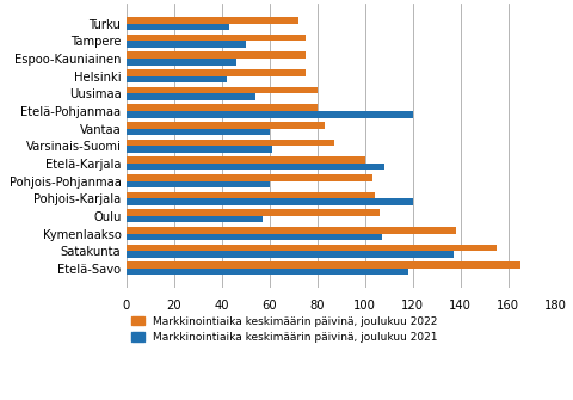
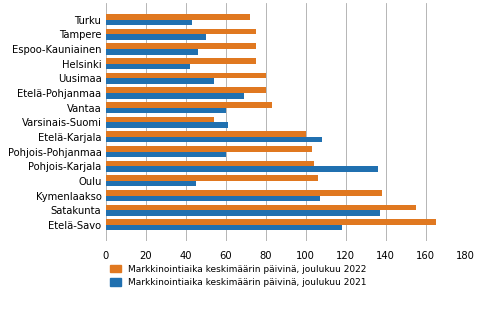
Markkinointiaika keskimäärin päivinä, joulukuu 2021/Etelä-Pohjanmaa: 120 -> 69
Markkinointiaika keskimäärin päivinä, joulukuu 2022/Varsinais-Suomi: 87 -> 54
Markkinointiaika keskimäärin päivinä, joulukuu 2021/Pohjois-Karjala: 120 -> 136
Markkinointiaika keskimäärin päivinä, joulukuu 2021/Oulu: 57 -> 45
